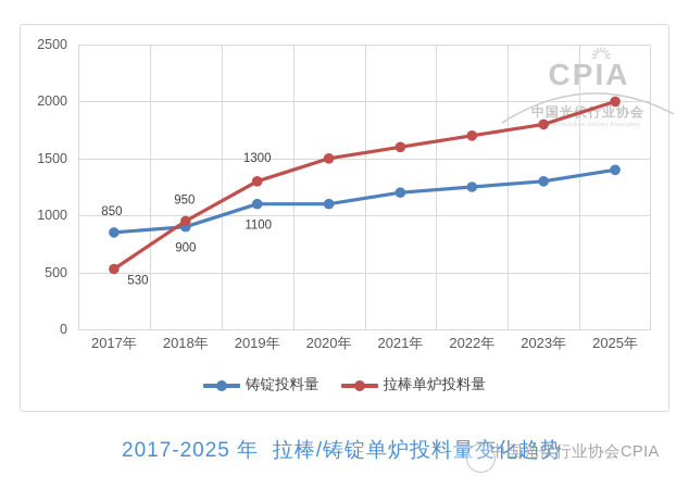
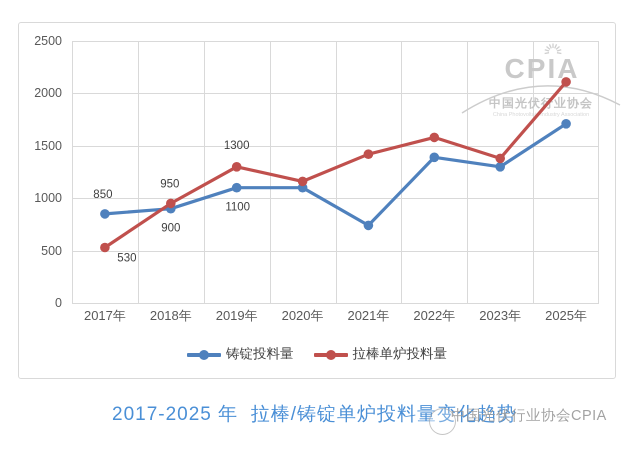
拉棒单炉投料量/2020年: 1500 -> 1160
铸锭投料量/2021年: 1200 -> 740
拉棒单炉投料量/2021年: 1600 -> 1420
铸锭投料量/2022年: 1250 -> 1390
拉棒单炉投料量/2022年: 1700 -> 1580
拉棒单炉投料量/2023年: 1800 -> 1380
铸锭投料量/2025年: 1400 -> 1710
拉棒单炉投料量/2025年: 2000 -> 2110
